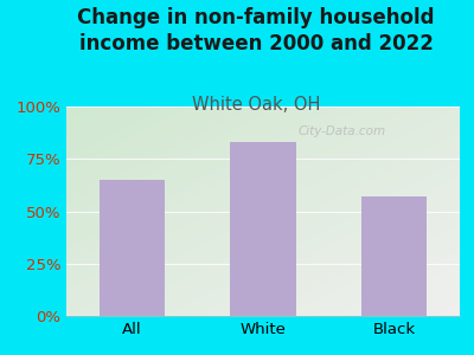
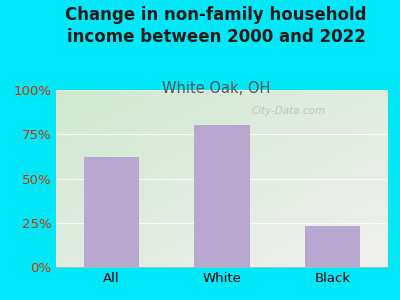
All: 65% -> 62%
White: 83% -> 80%
Black: 57% -> 23%
